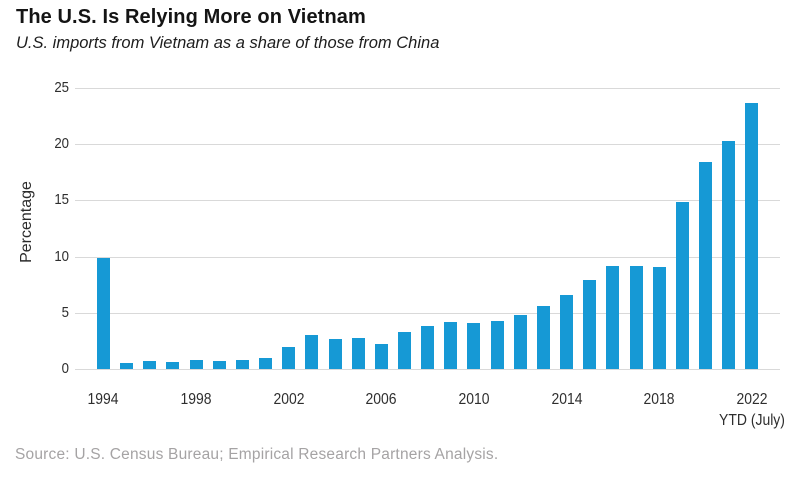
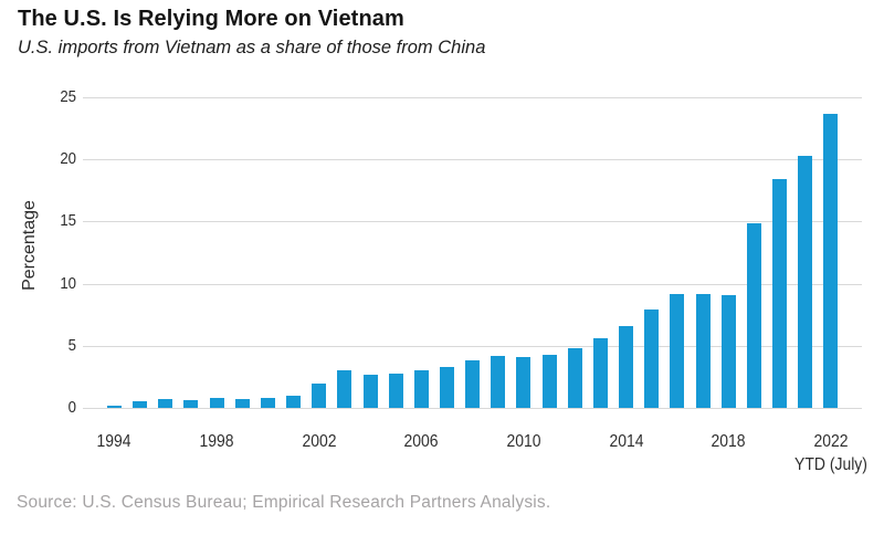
1994: 9.9 -> 0.2
2006: 2.2 -> 3.0
